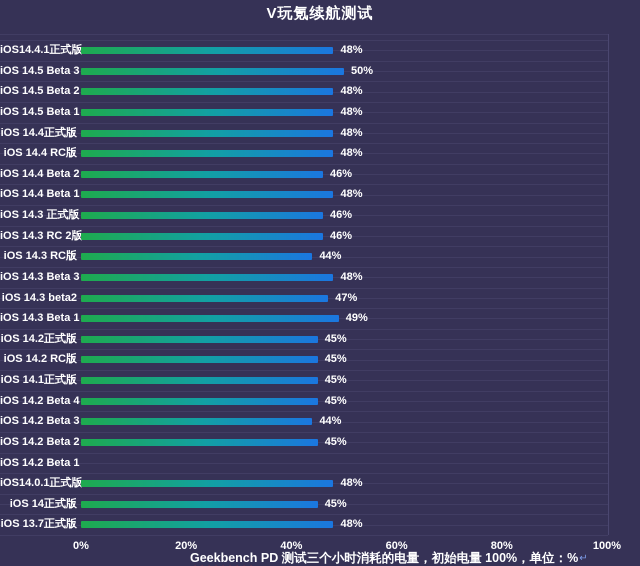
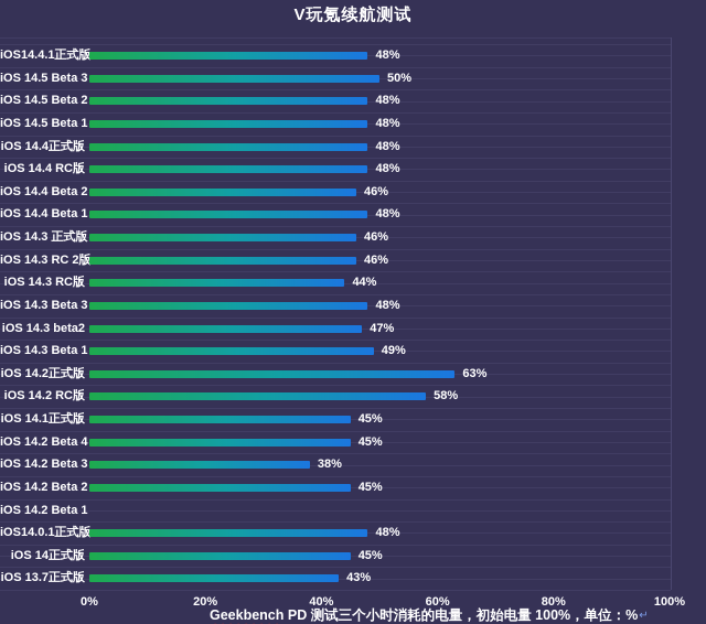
iOS 14.2正式版: 45% -> 63%
iOS 14.2 RC版: 45% -> 58%
iOS 14.2 Beta 3: 44% -> 38%
iOS 13.7正式版: 48% -> 43%
